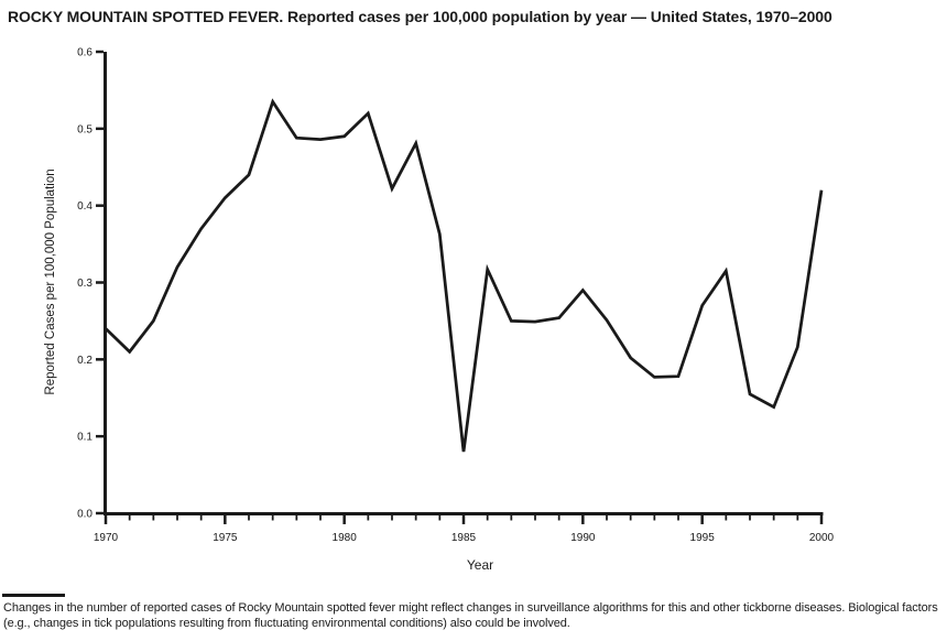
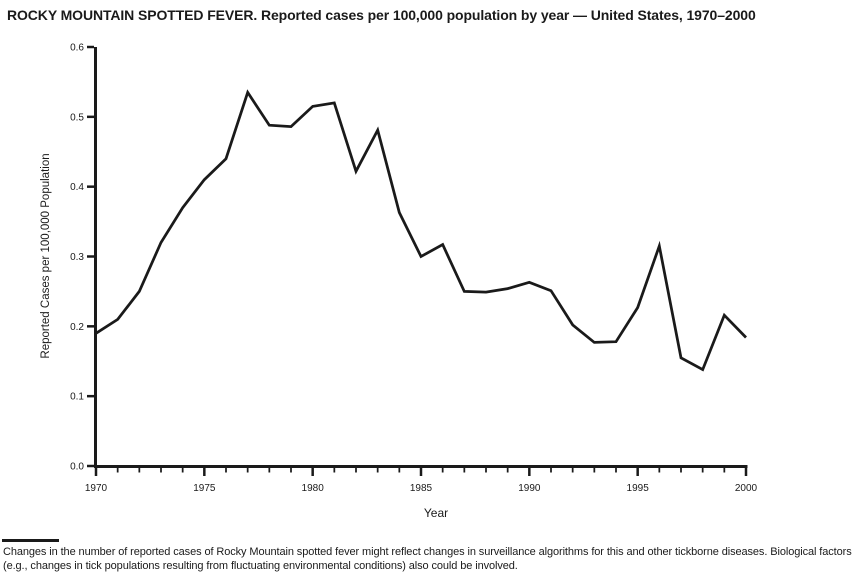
1970: 0.24 -> 0.19
1980: 0.49 -> 0.52
1985: 0.08 -> 0.30
1990: 0.29 -> 0.26
1995: 0.27 -> 0.23
2000: 0.42 -> 0.18
